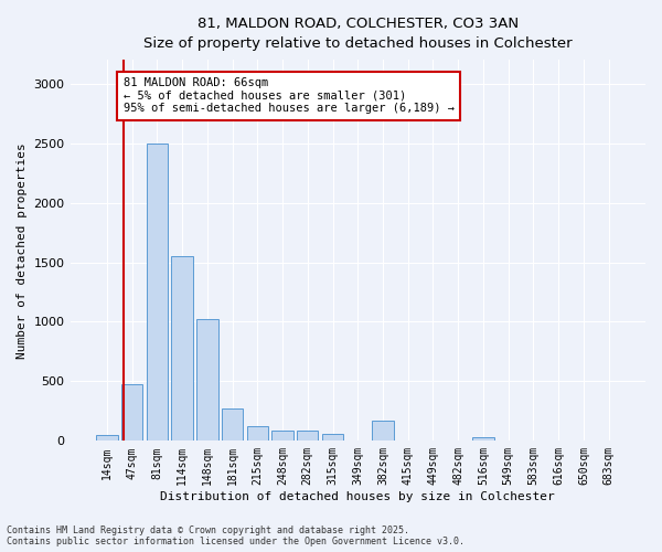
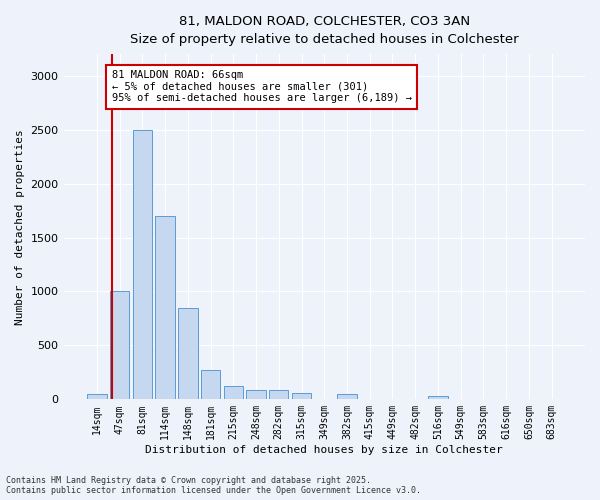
47sqm: 480 -> 1000
114sqm: 1550 -> 1700
148sqm: 1020 -> 850
382sqm: 170 -> 50
